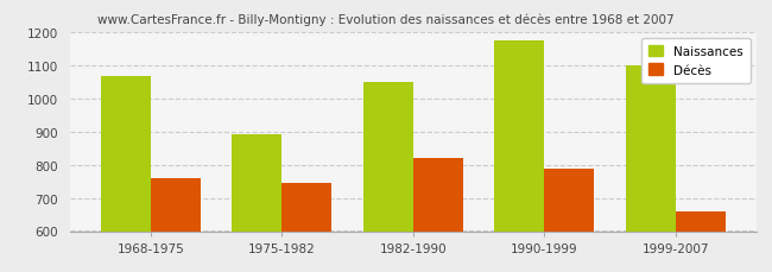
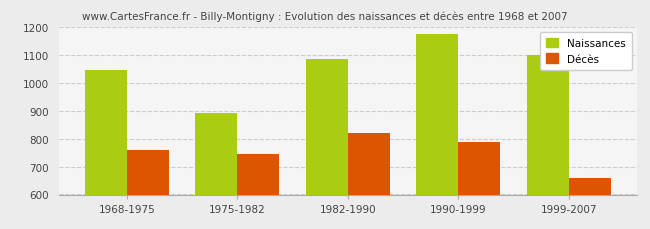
Naissances/1968-1975: 1065 -> 1045
Naissances/1982-1990: 1050 -> 1085
